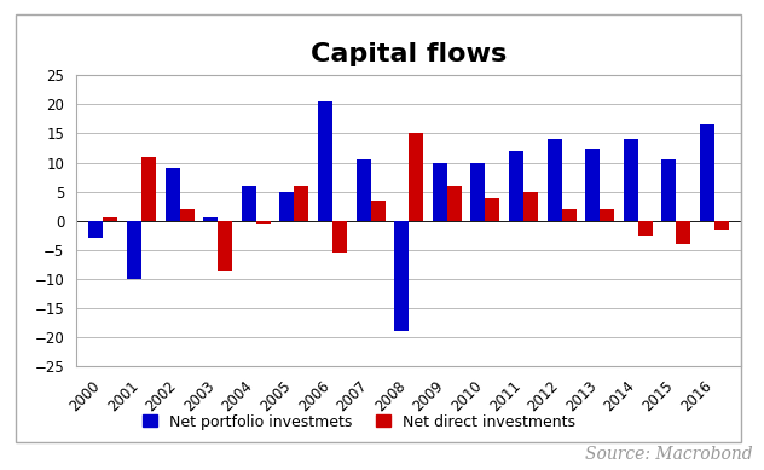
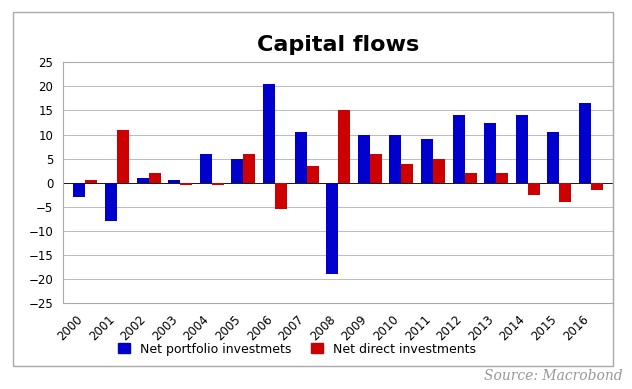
Net portfolio investmets/2001: -10.0 -> -8.0
Net portfolio investmets/2002: 9.0 -> 1.0
Net direct investments/2003: -8.5 -> -0.5
Net portfolio investmets/2011: 12.0 -> 9.0
